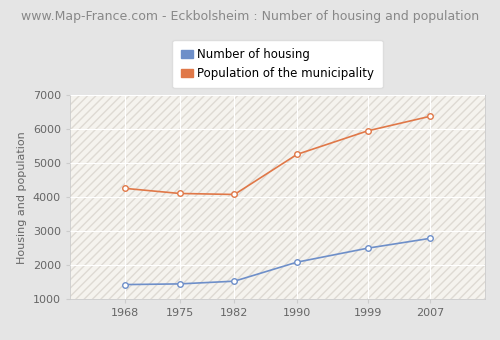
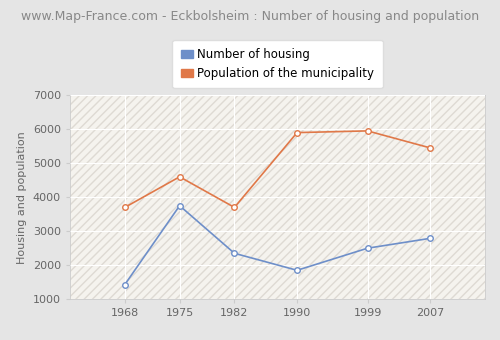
Population of the municipality/1968: 4260 -> 3700
Number of housing/1975: 1450 -> 3750
Population of the municipality/1975: 4110 -> 4600
Number of housing/1982: 1530 -> 2350
Population of the municipality/1982: 4080 -> 3700
Number of housing/1990: 2090 -> 1850
Population of the municipality/1990: 5260 -> 5900
Population of the municipality/2007: 6380 -> 5450
